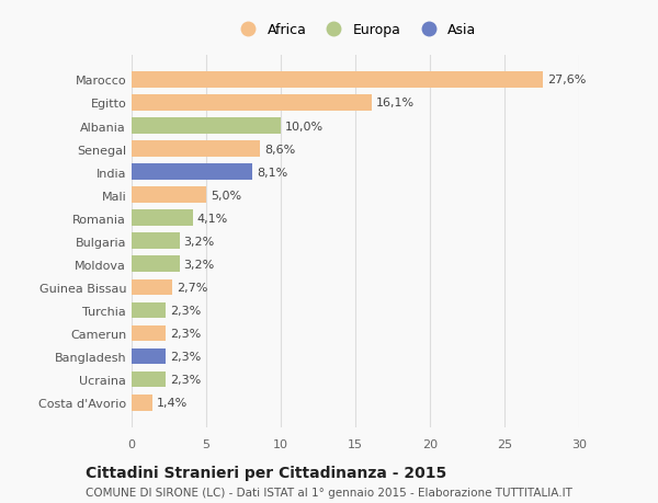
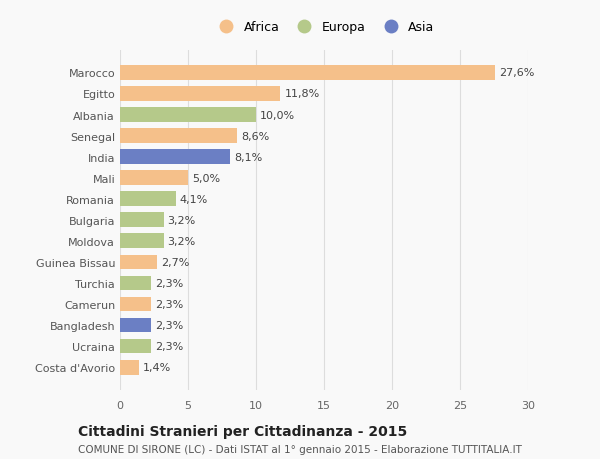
Egitto: 16,1% -> 11,8%
